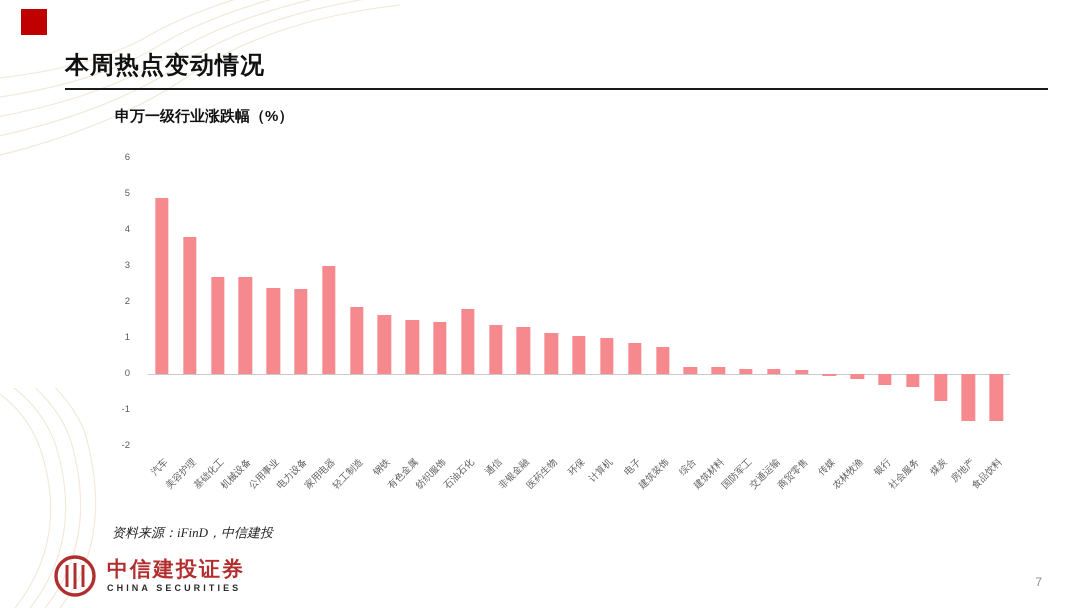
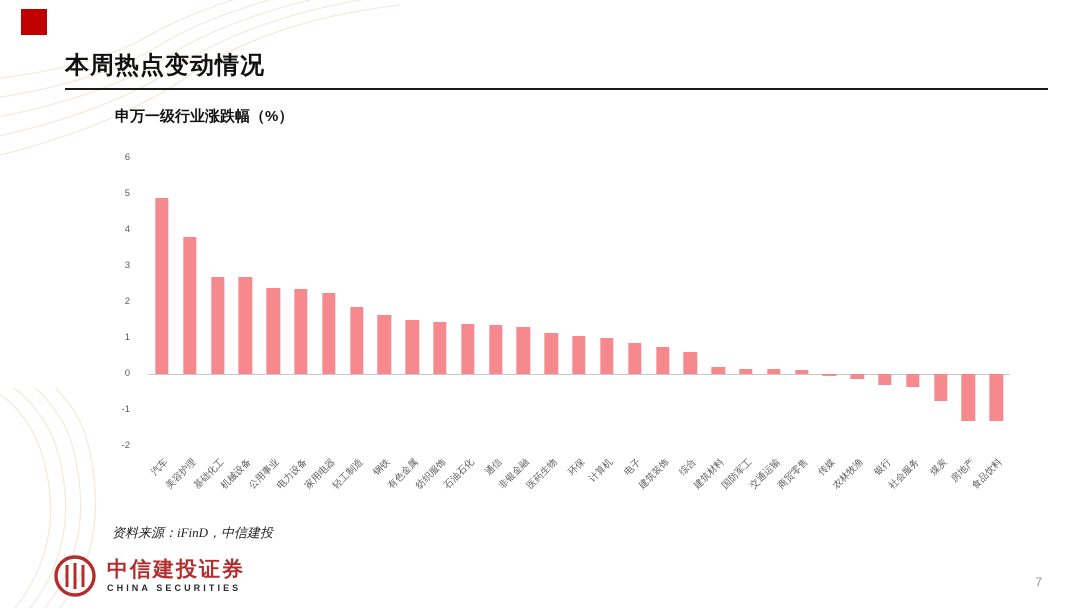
家用电器: 3.0 -> 2.2
石油石化: 1.8 -> 1.4
综合: 0.2 -> 0.6
